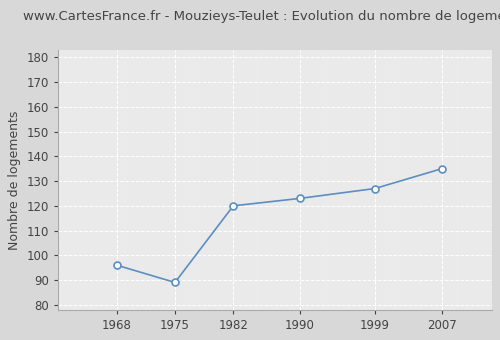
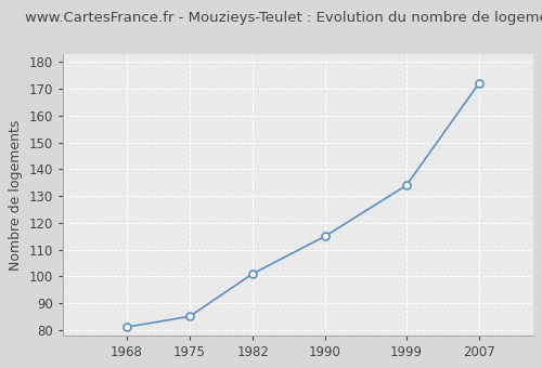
1968: 96 -> 81
1975: 89 -> 85
1982: 120 -> 101
1990: 123 -> 115
1999: 127 -> 134
2007: 135 -> 172
